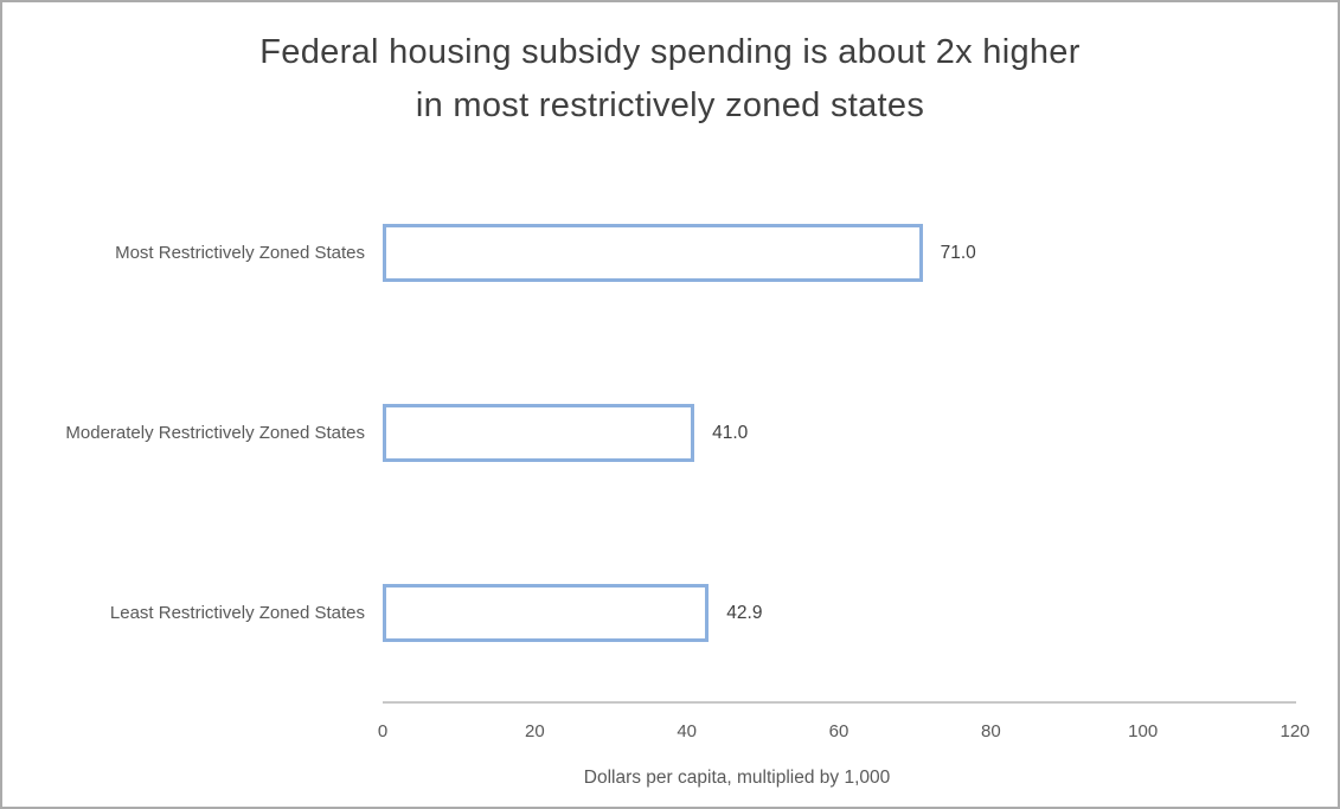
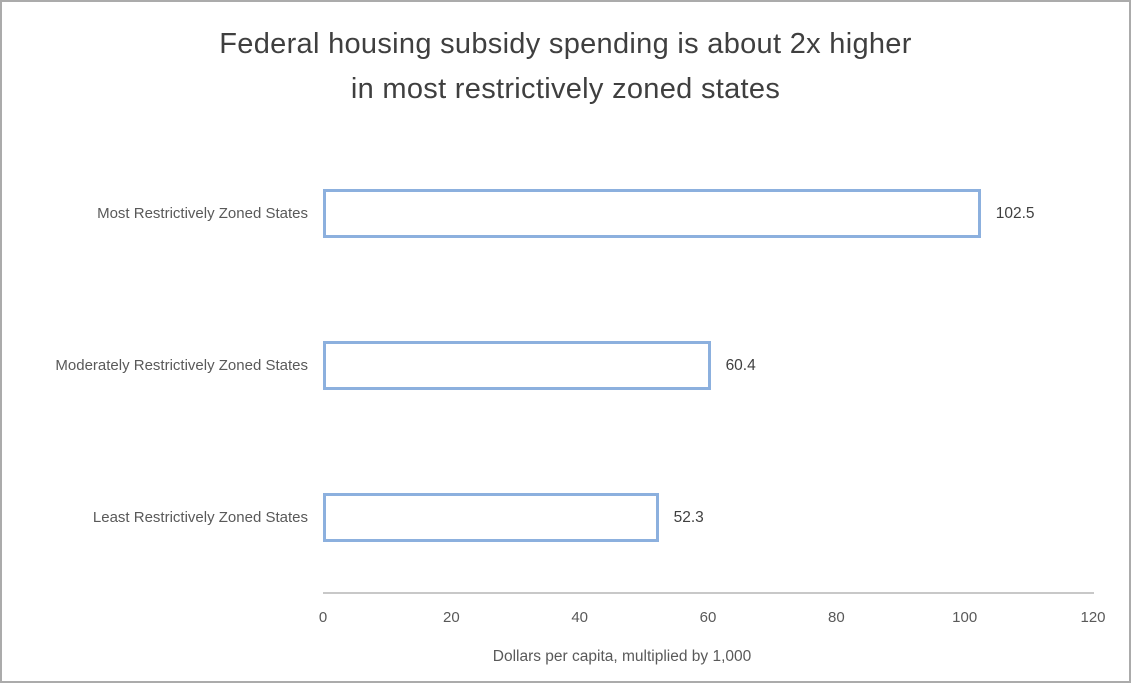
Most Restrictively Zoned States: 71.0 -> 102.5
Moderately Restrictively Zoned States: 41.0 -> 60.4
Least Restrictively Zoned States: 42.9 -> 52.3
